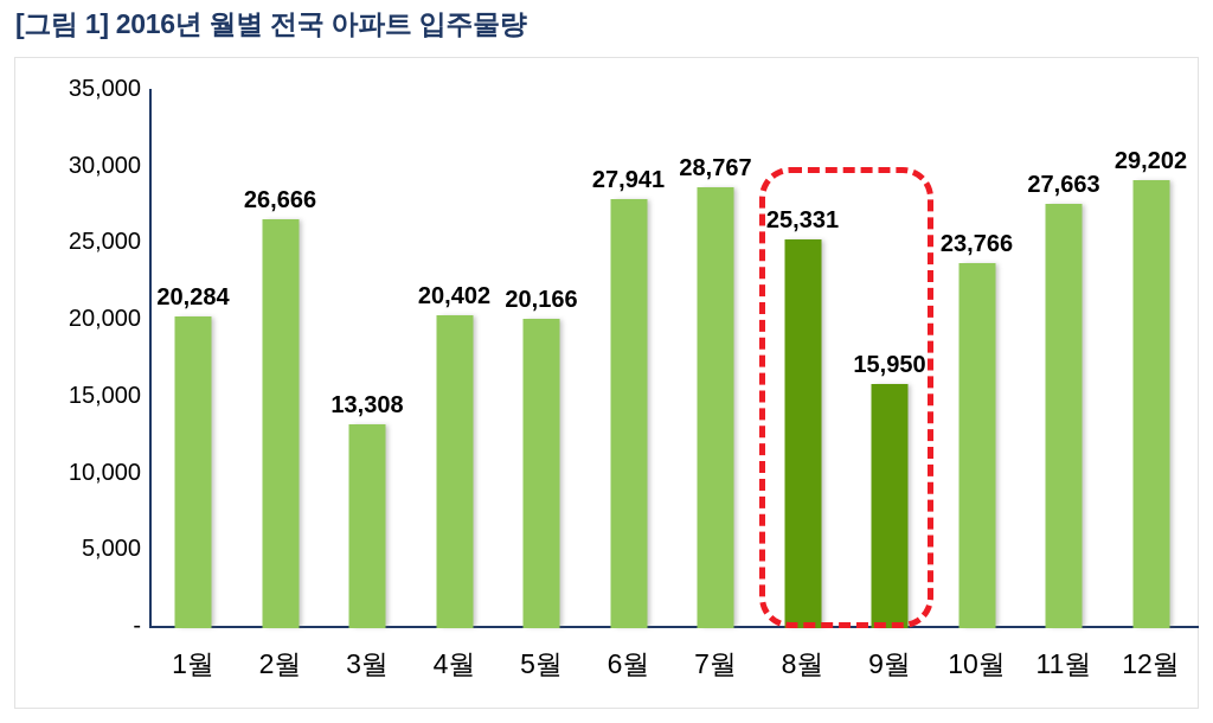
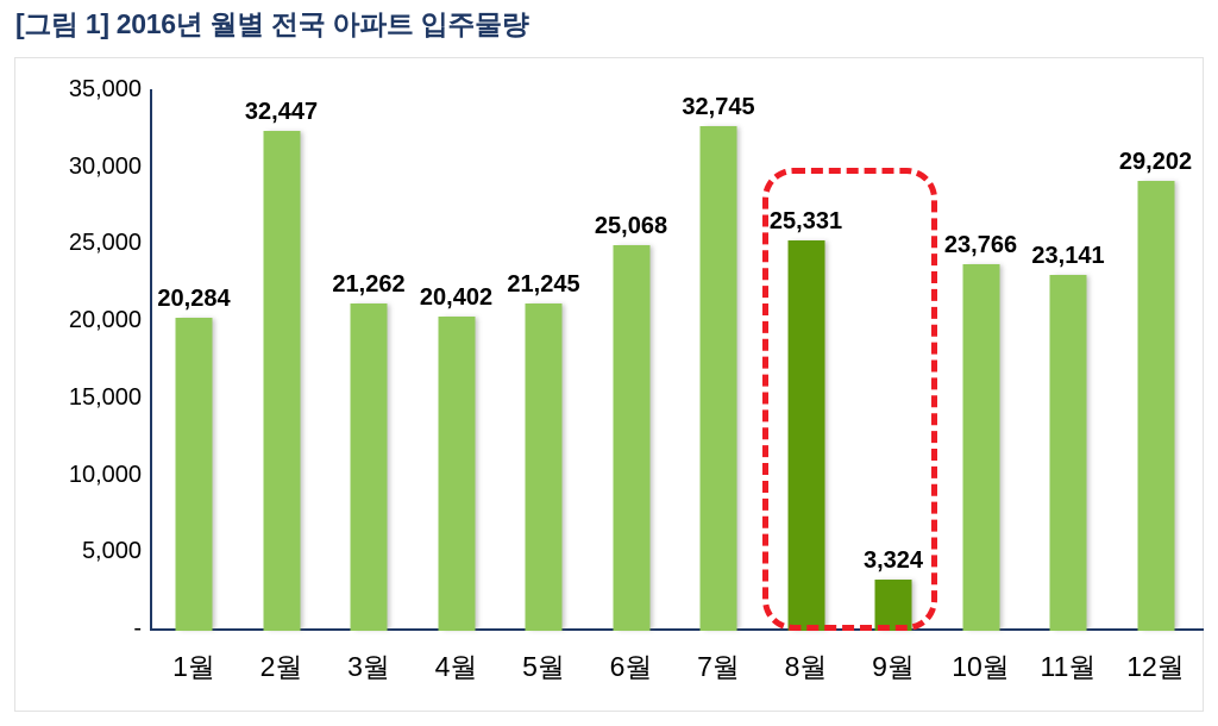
2월: 26,666 -> 32,447
3월: 13,308 -> 21,262
5월: 20,166 -> 21,245
6월: 27,941 -> 25,068
7월: 28,767 -> 32,745
9월: 15,950 -> 3,324
11월: 27,663 -> 23,141
